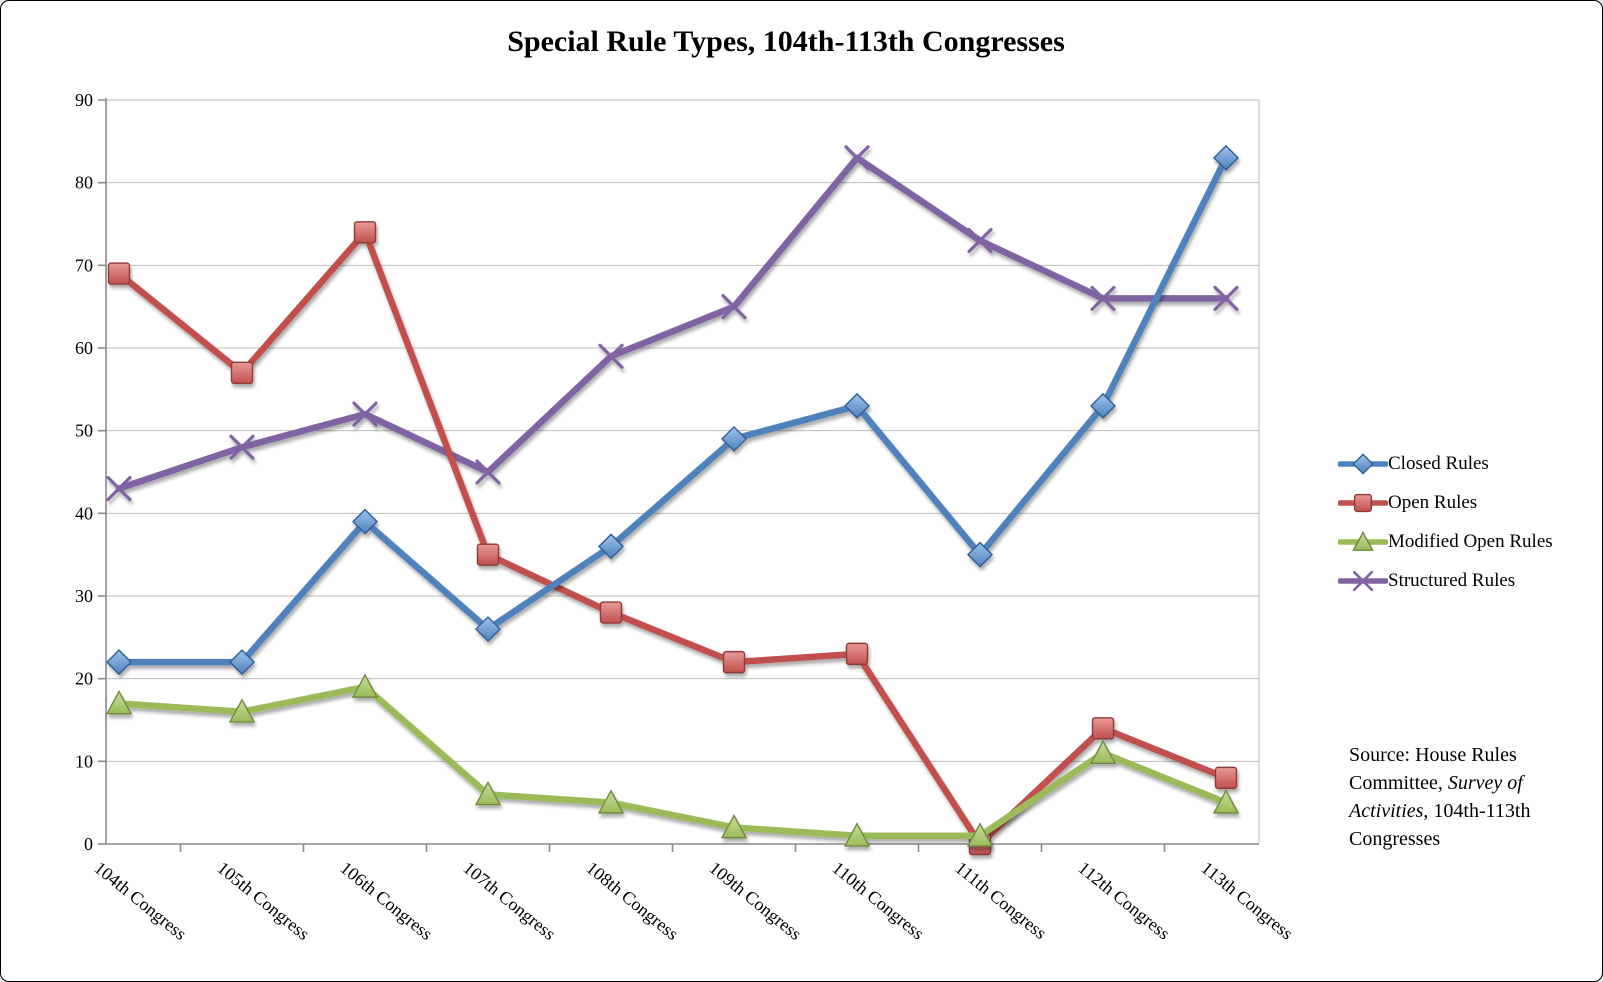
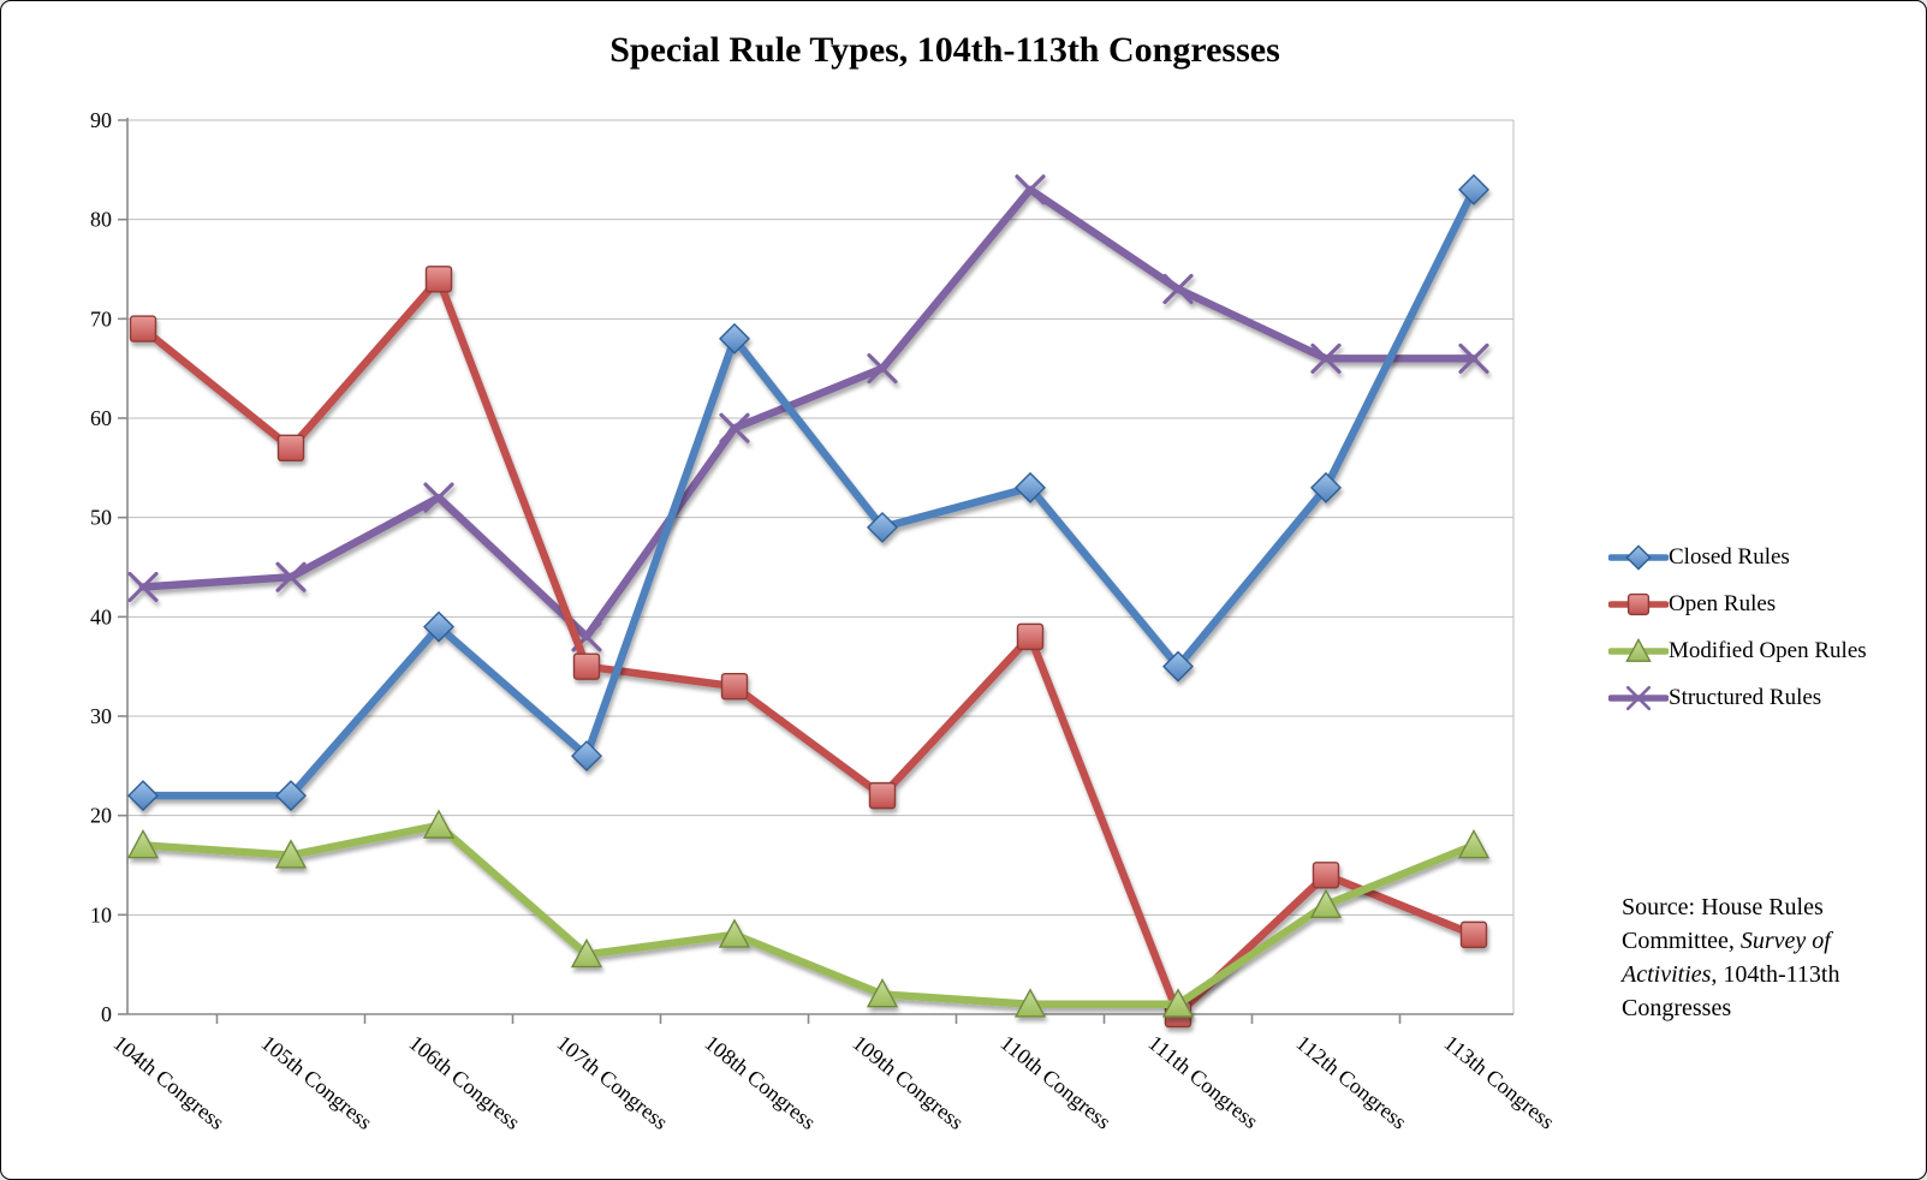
Structured Rules/105th Congress: 48 -> 44
Structured Rules/107th Congress: 45 -> 38
Closed Rules/108th Congress: 36 -> 68
Open Rules/108th Congress: 28 -> 33
Modified Open Rules/108th Congress: 5 -> 8
Open Rules/110th Congress: 23 -> 38
Modified Open Rules/113th Congress: 5 -> 17
